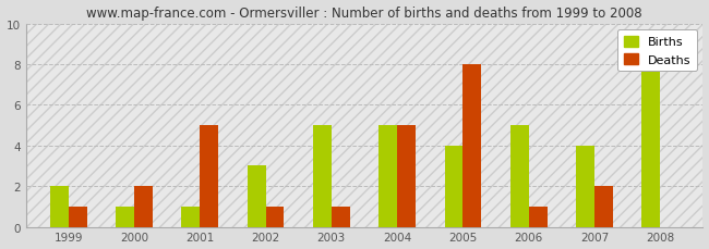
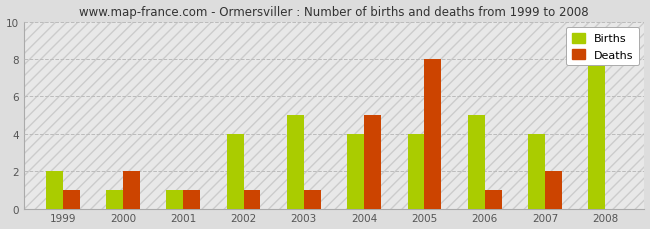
Deaths/2001: 5 -> 1
Births/2002: 3 -> 4
Births/2004: 5 -> 4
